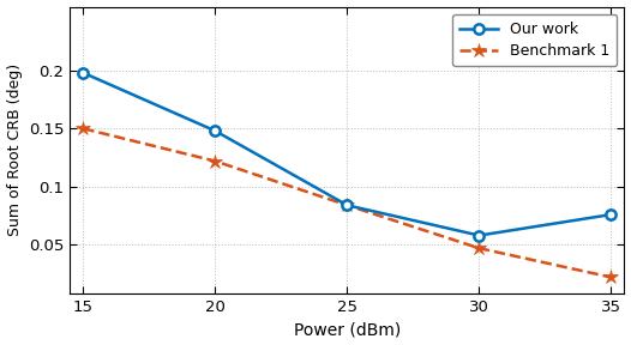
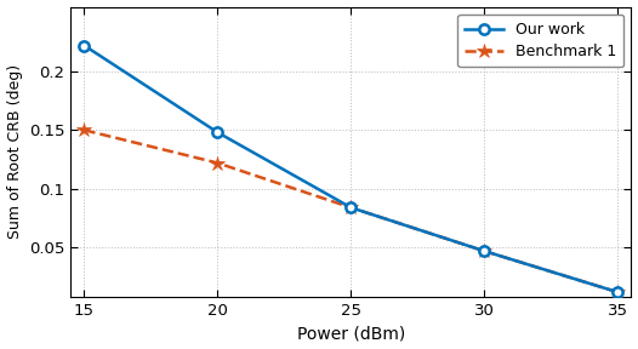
Our work/15: 0.198 -> 0.222
Our work/30: 0.058 -> 0.047
Our work/35: 0.076 -> 0.012
Benchmark 1/35: 0.022 -> 0.012
